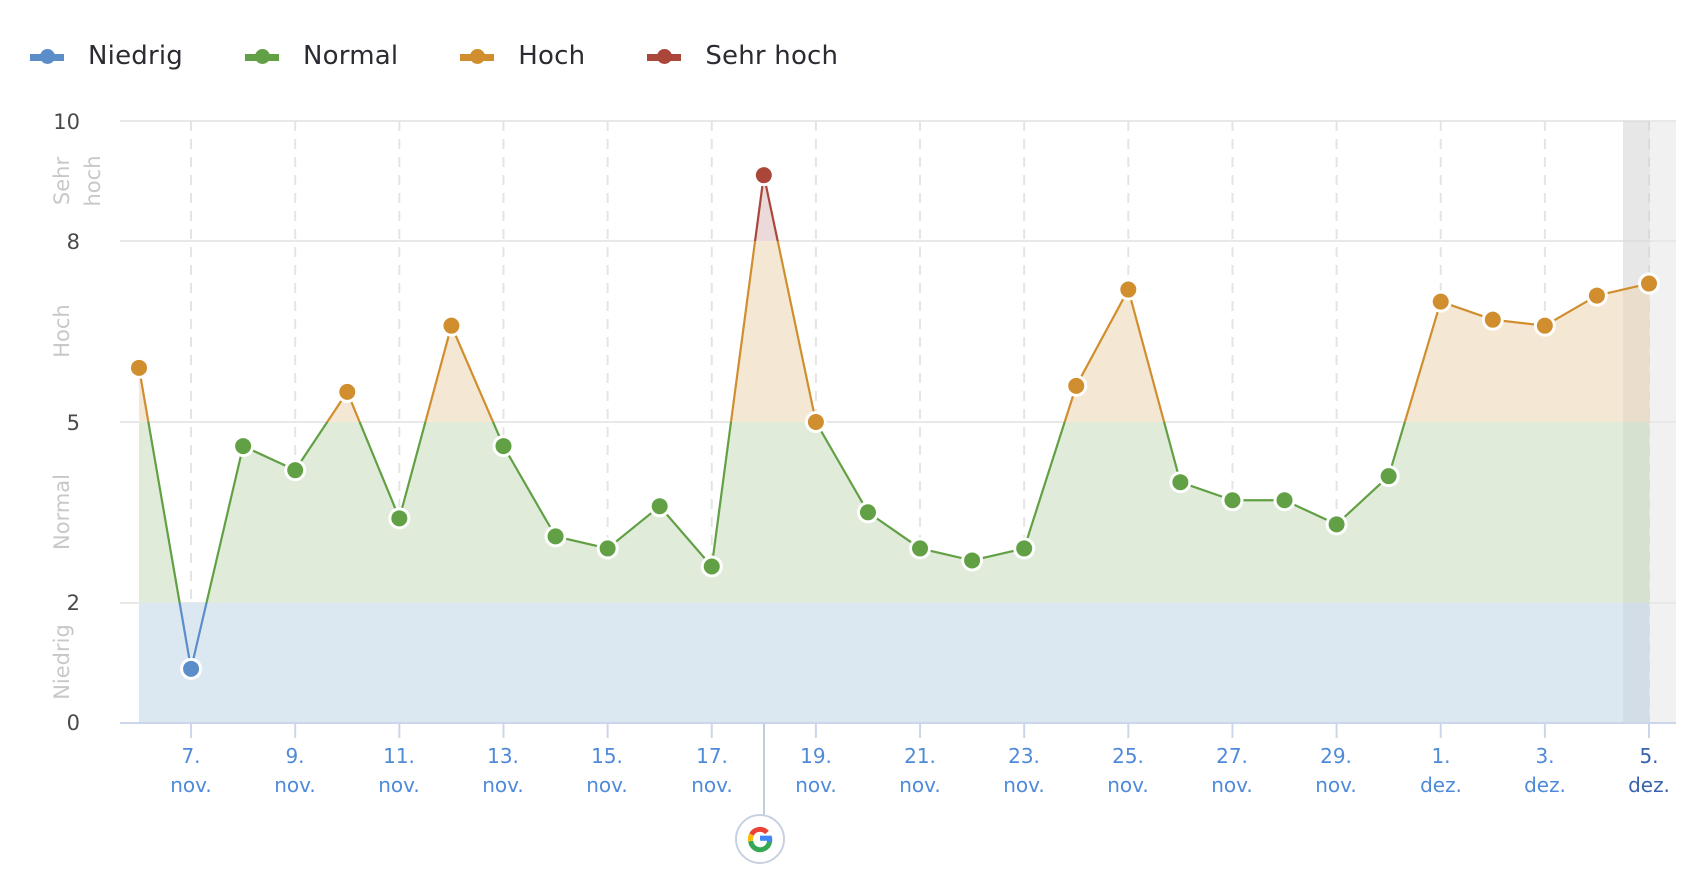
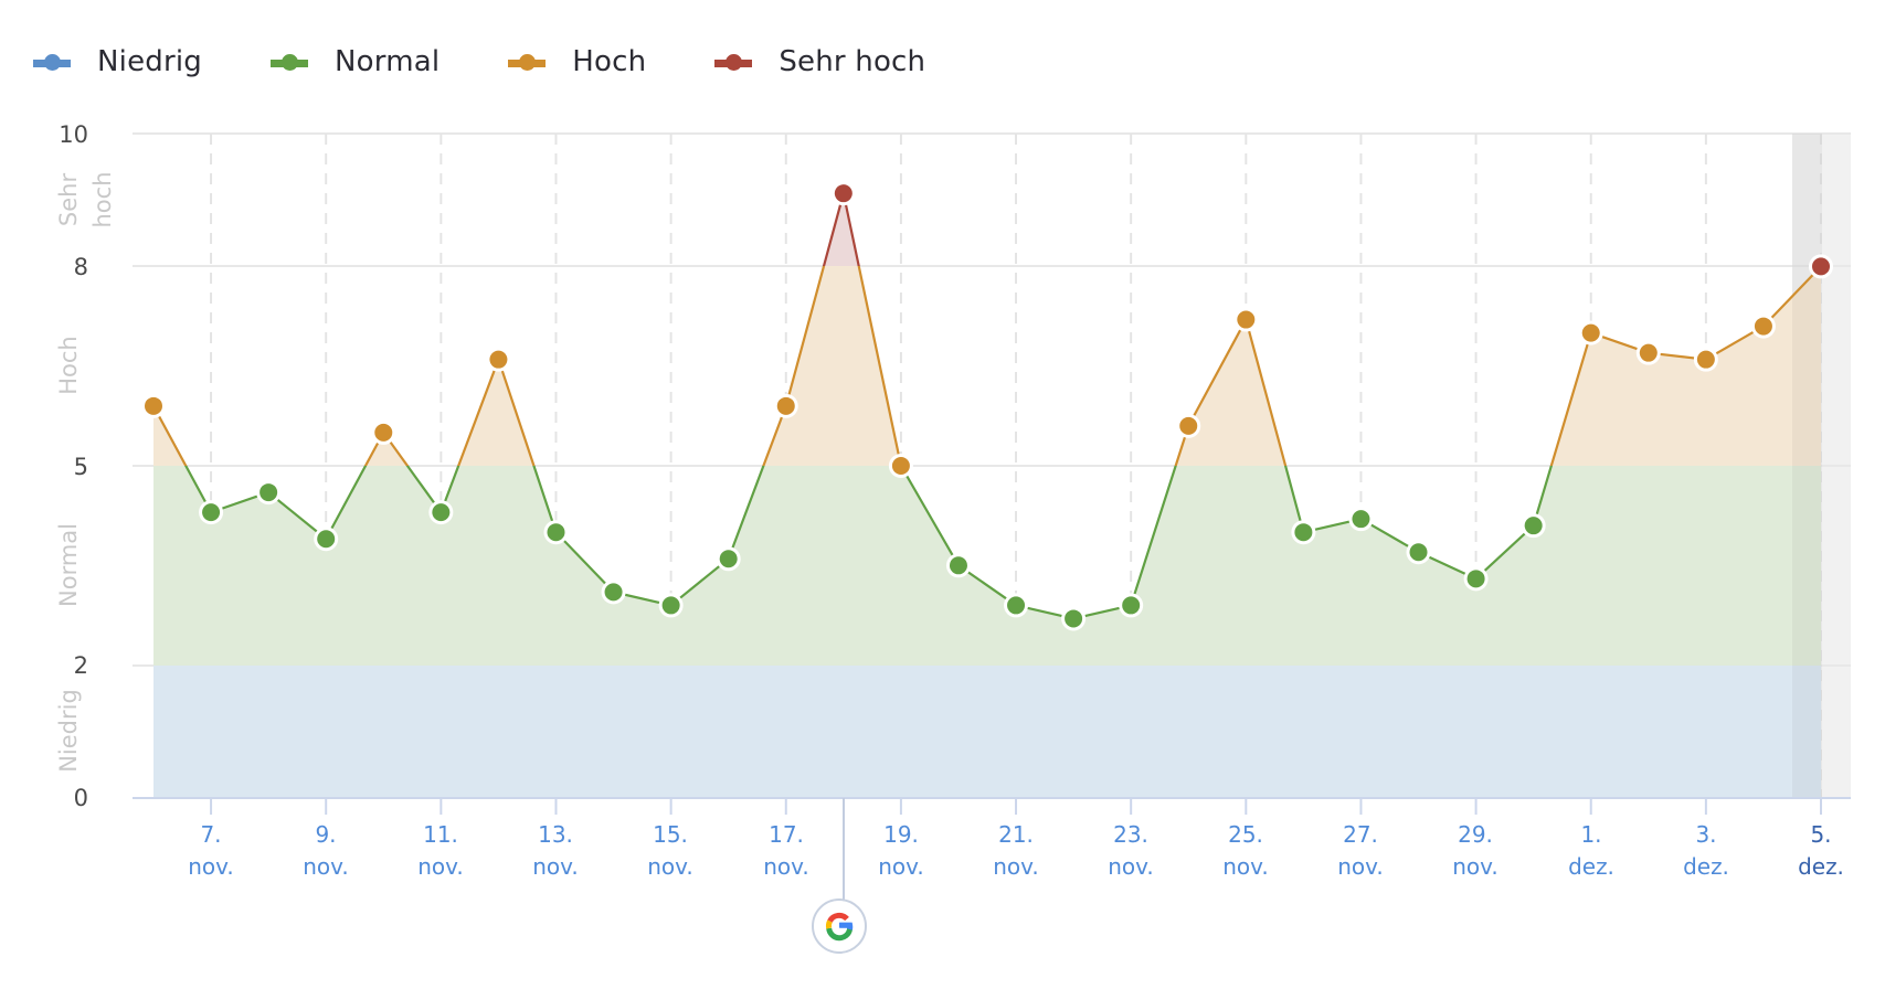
7. nov.: 0.9 -> 4.3
9. nov.: 4.2 -> 3.9
11. nov.: 3.4 -> 4.3
13. nov.: 4.6 -> 4.0
17. nov.: 2.6 -> 5.9
27. nov.: 3.7 -> 4.2
5. dez.: 7.3 -> 8.0
